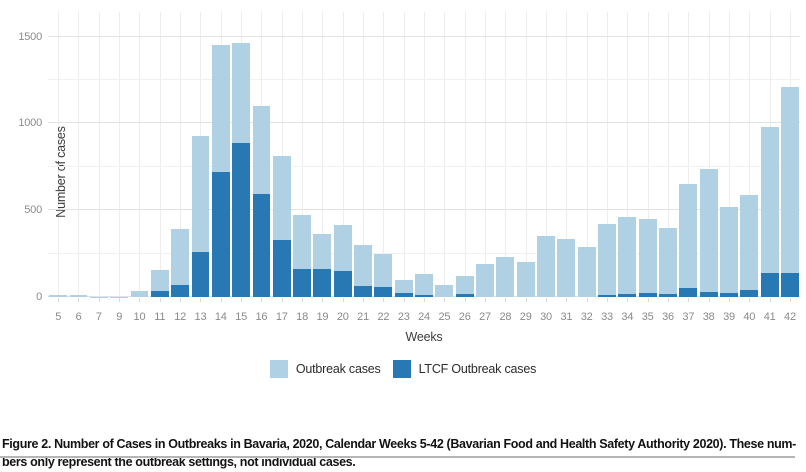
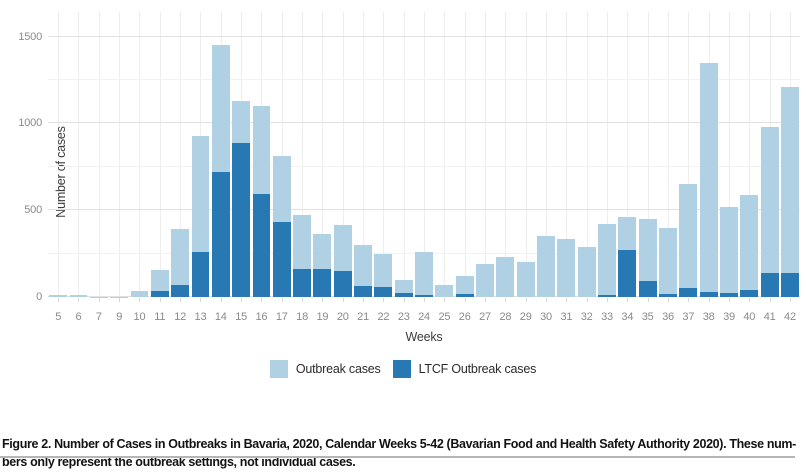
Outbreak cases/15: 1460 -> 1130
LTCF Outbreak cases/17: 330 -> 430
Outbreak cases/24: 140 -> 260
LTCF Outbreak cases/34: 20 -> 270
LTCF Outbreak cases/35: 20 -> 90
Outbreak cases/38: 740 -> 1350
